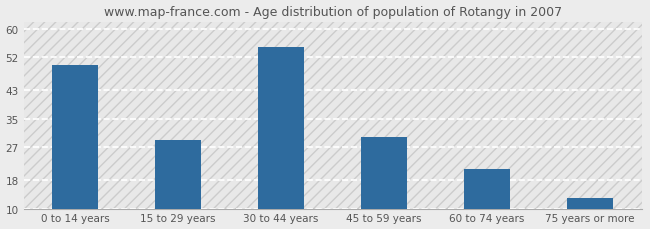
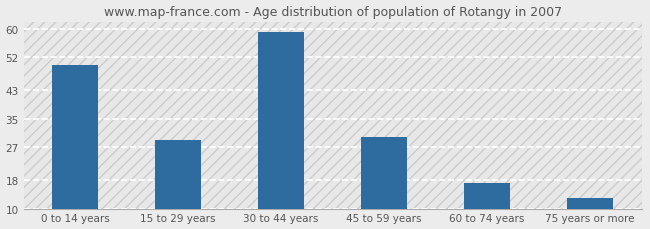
30 to 44 years: 55 -> 59
60 to 74 years: 21 -> 17
